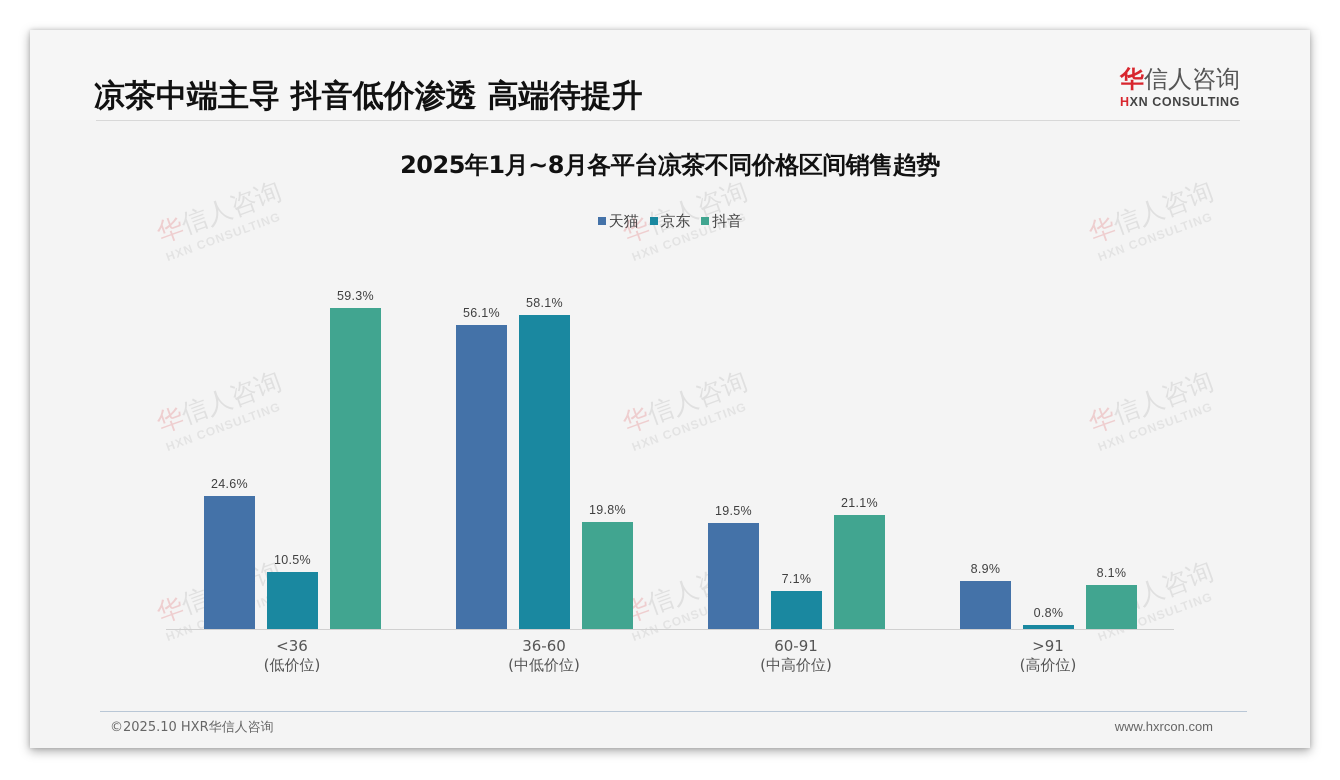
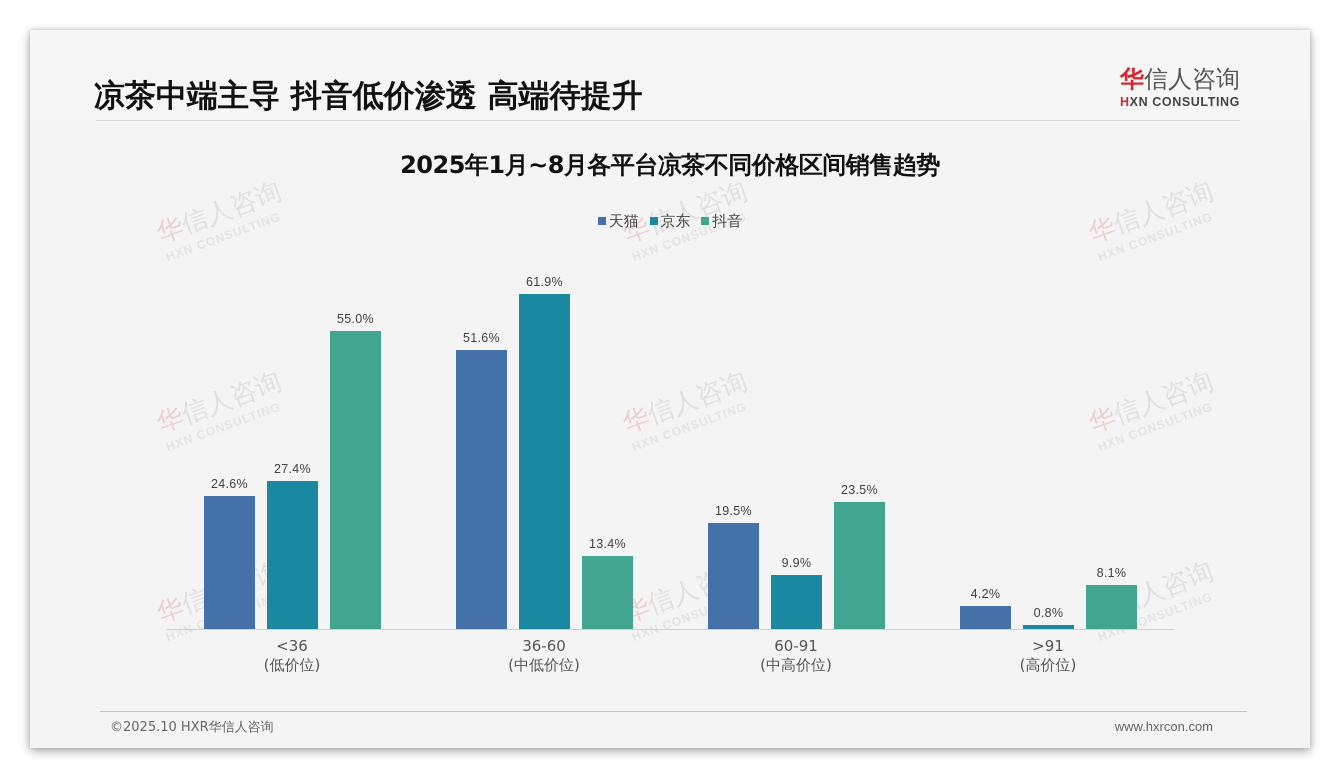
京东/<36 (低价位): 10.5% -> 27.4%
抖音/<36 (低价位): 59.3% -> 55.0%
天猫/36-60 (中低价位): 56.1% -> 51.6%
京东/36-60 (中低价位): 58.1% -> 61.9%
抖音/36-60 (中低价位): 19.8% -> 13.4%
京东/60-91 (中高价位): 7.1% -> 9.9%
抖音/60-91 (中高价位): 21.1% -> 23.5%
天猫/>91 (高价位): 8.9% -> 4.2%
